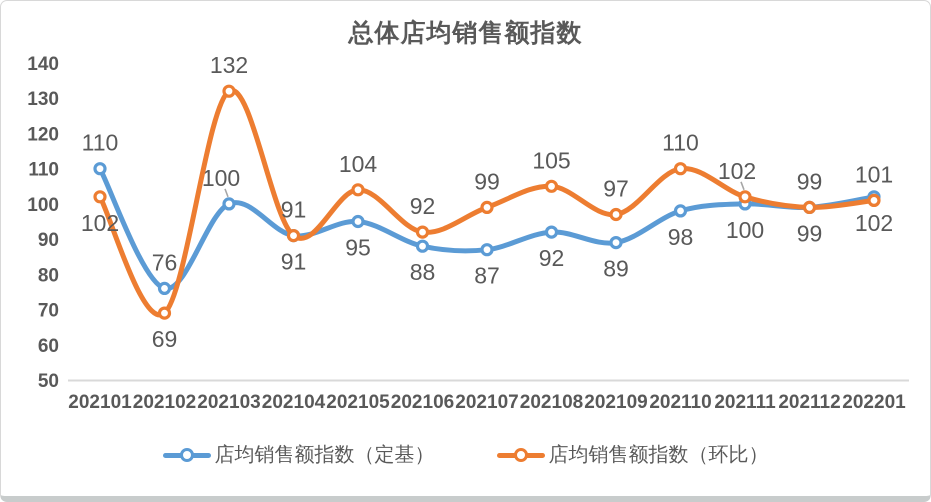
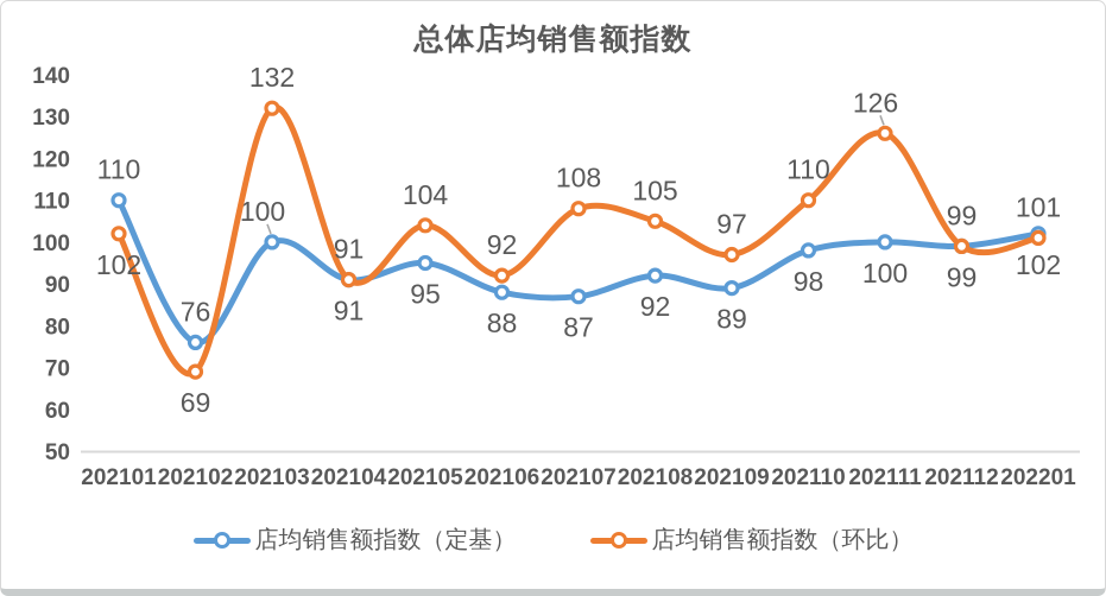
店均销售额指数（环比）/202107: 99 -> 108
店均销售额指数（环比）/202111: 102 -> 126
